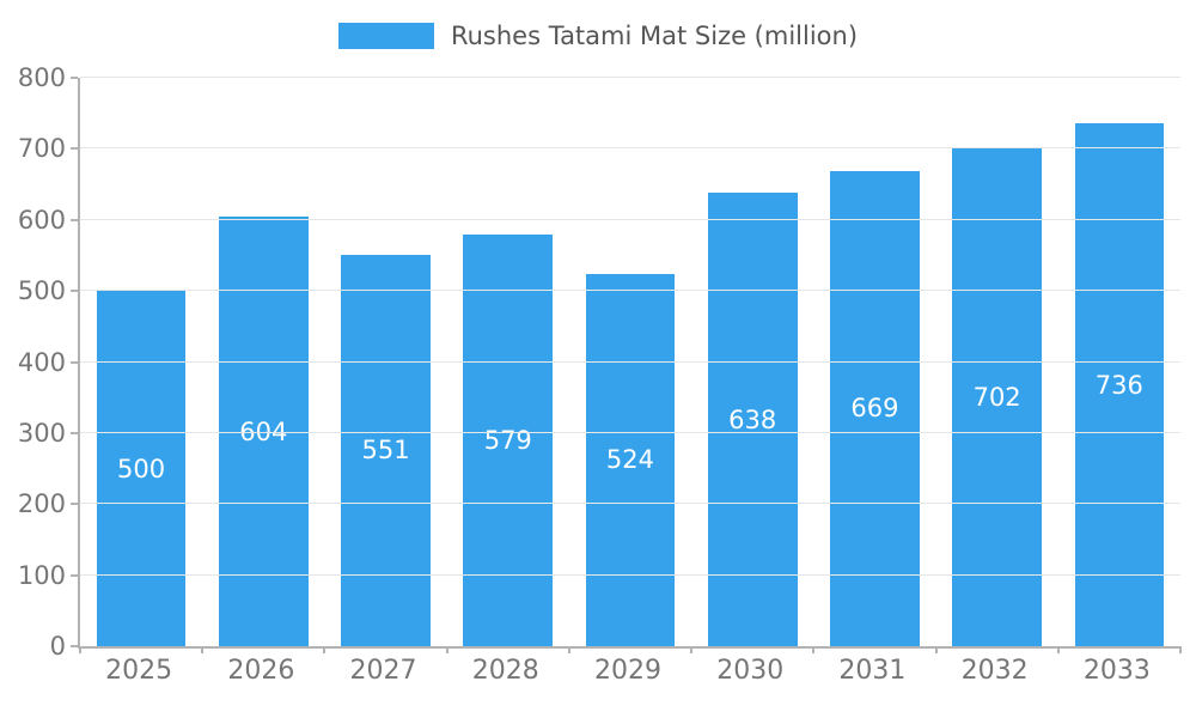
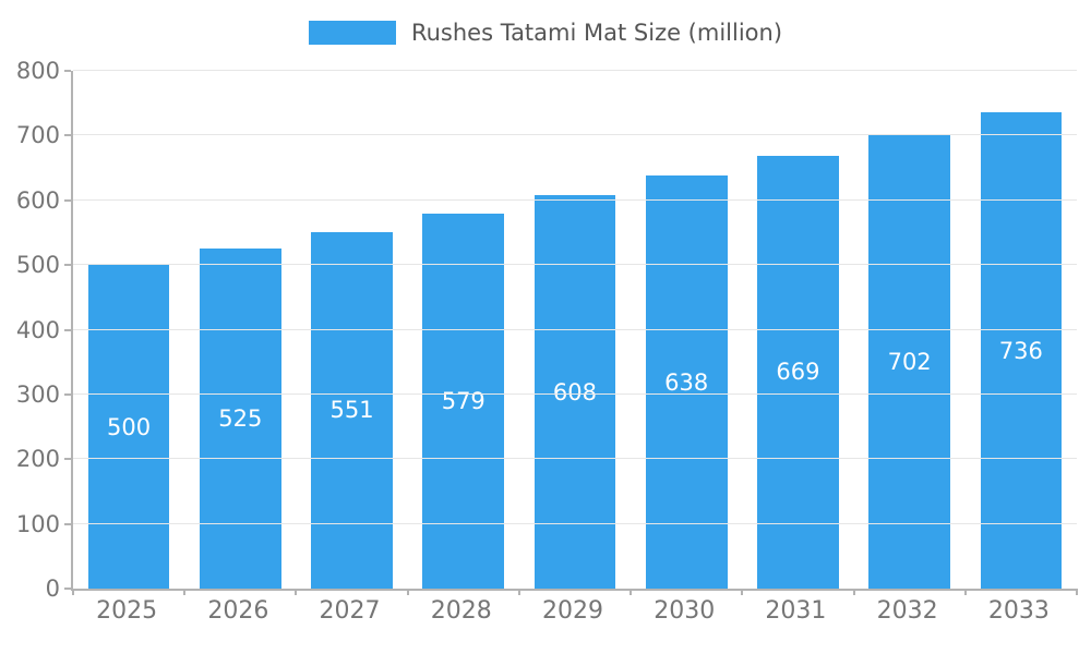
2026: 604 -> 525
2029: 524 -> 608
